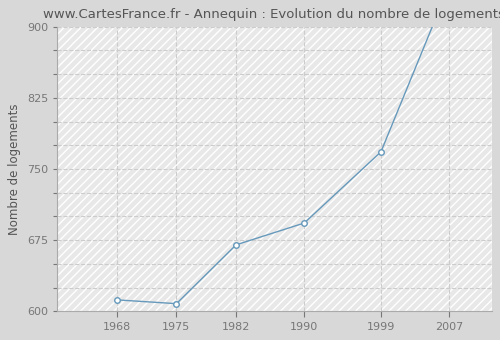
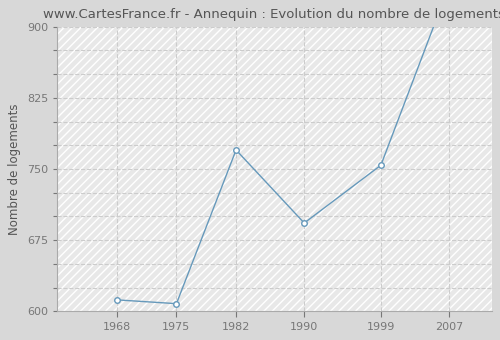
1982: 670 -> 770
1999: 768 -> 754
